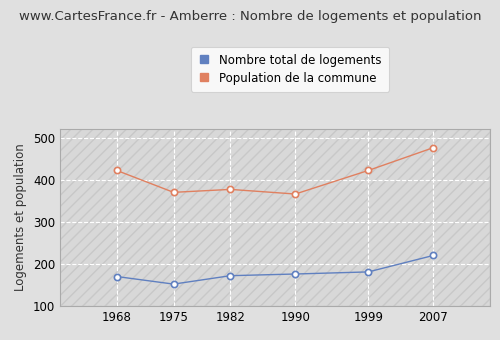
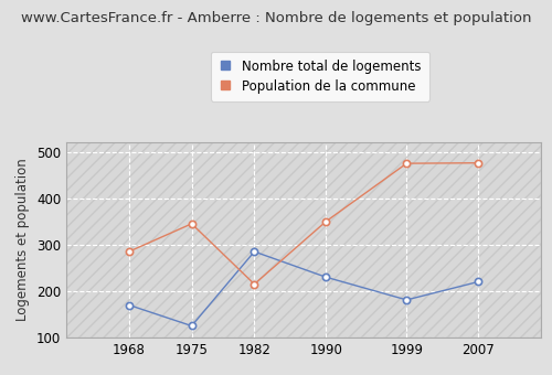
Population de la commune/1968: 422 -> 285
Nombre total de logements/1975: 152 -> 125
Population de la commune/1975: 370 -> 345
Nombre total de logements/1982: 172 -> 285
Population de la commune/1982: 377 -> 215
Nombre total de logements/1990: 176 -> 230
Population de la commune/1990: 366 -> 350
Population de la commune/1999: 422 -> 475
